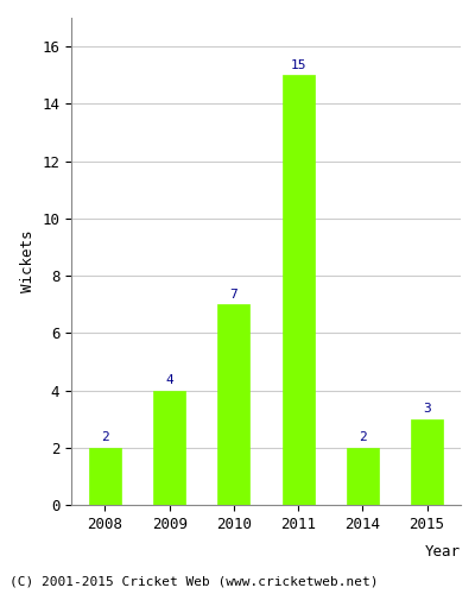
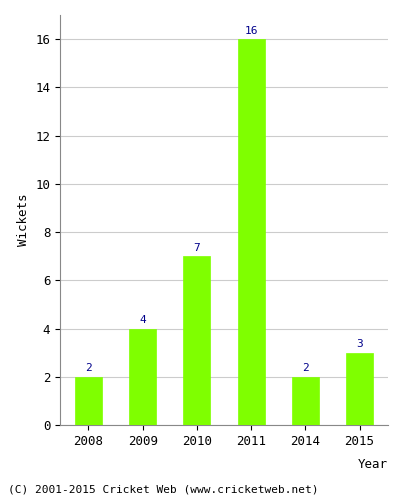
2011: 15 -> 16
